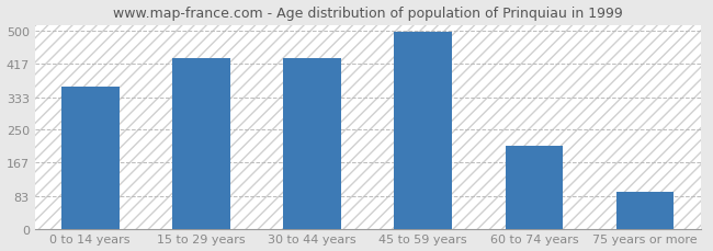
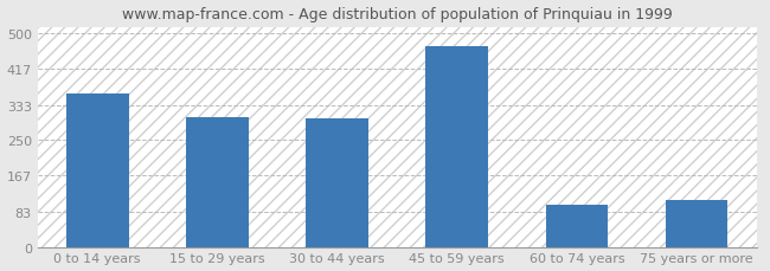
15 to 29 years: 432 -> 305
30 to 44 years: 432 -> 300
45 to 59 years: 497 -> 470
60 to 74 years: 210 -> 100
75 years or more: 93 -> 110
